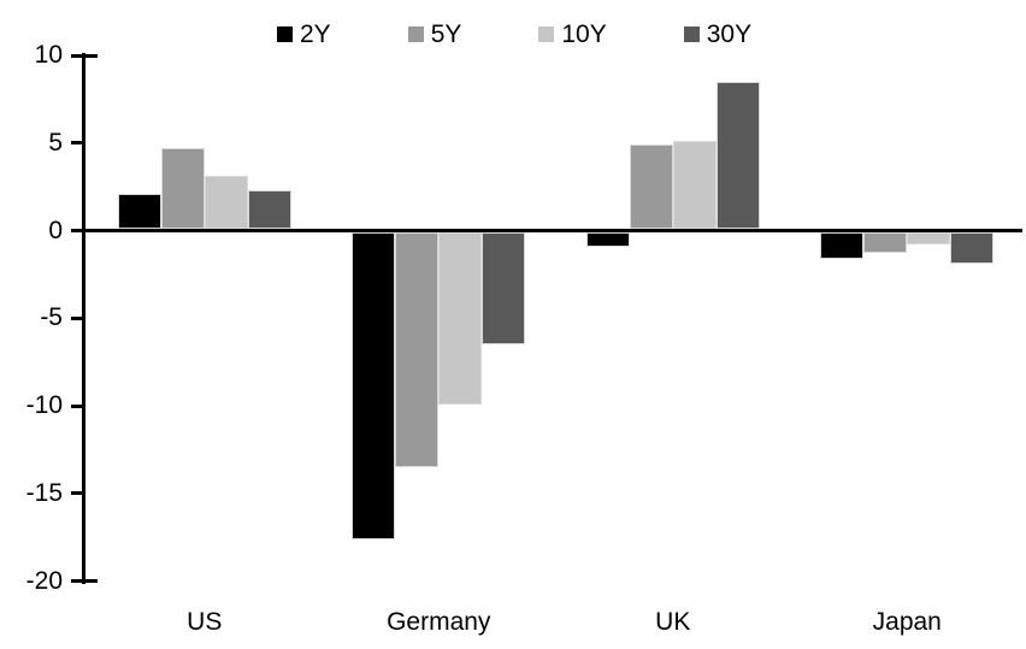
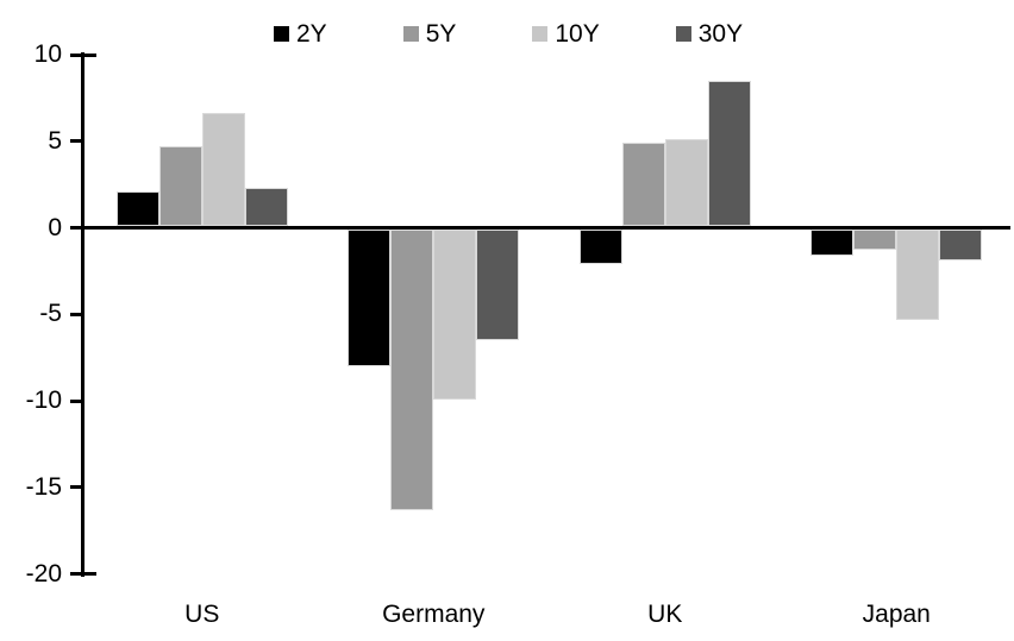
10Y/US: 3.0 -> 6.5
2Y/Germany: -17.5 -> -7.9
5Y/Germany: -13.4 -> -16.2
2Y/UK: -0.8 -> -2.0
10Y/Japan: -0.7 -> -5.2
